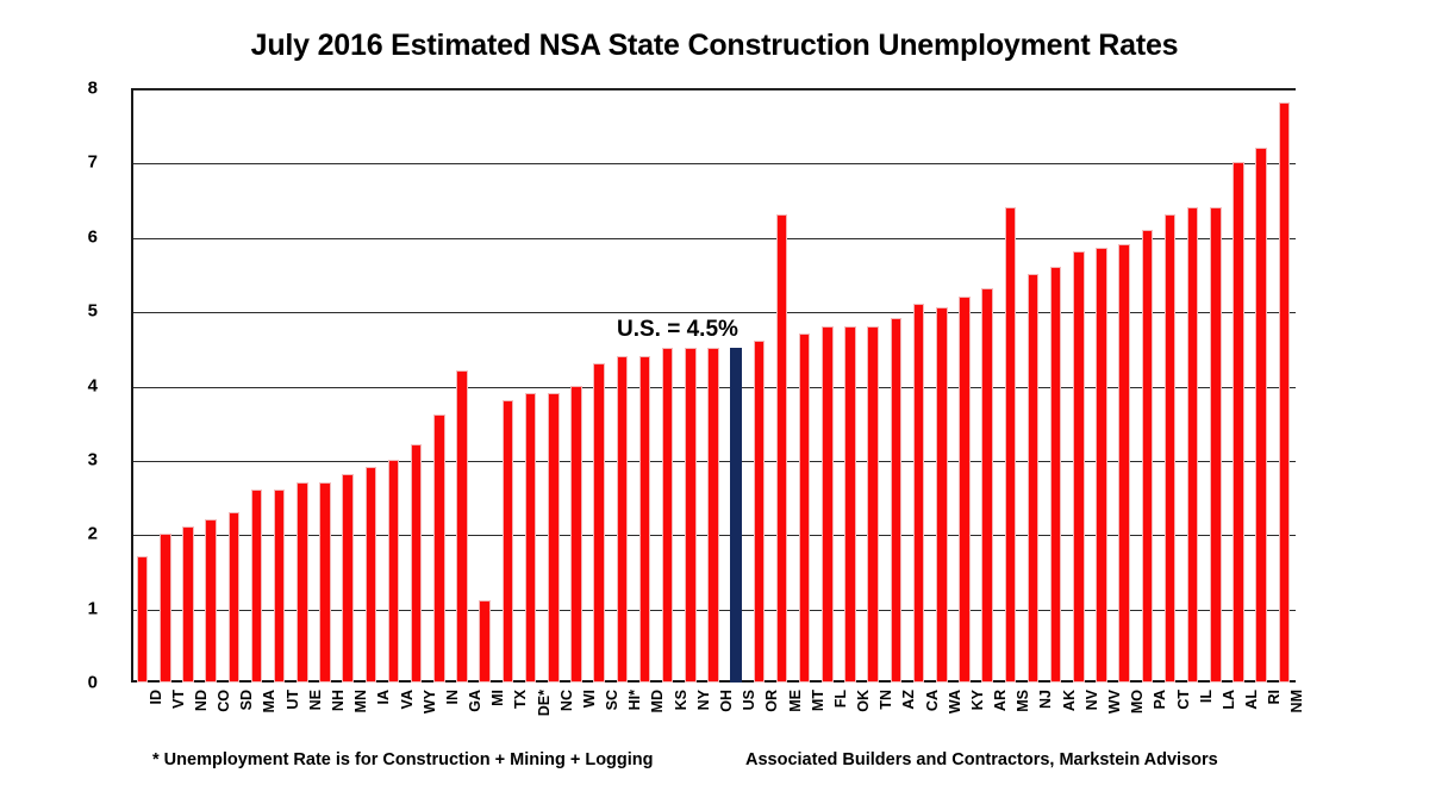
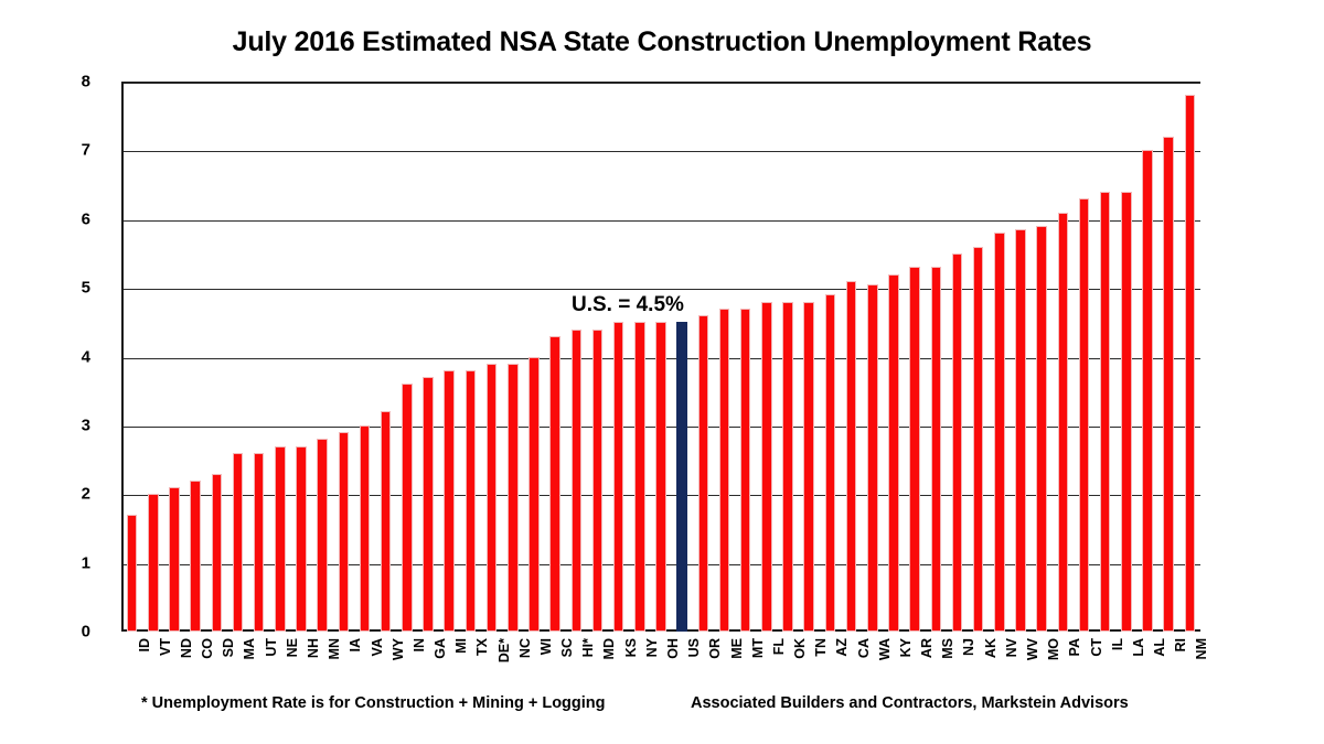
GA: 4.2 -> 3.7
MI: 1.1 -> 3.8
ME: 6.3 -> 4.7
MS: 6.4 -> 5.3
